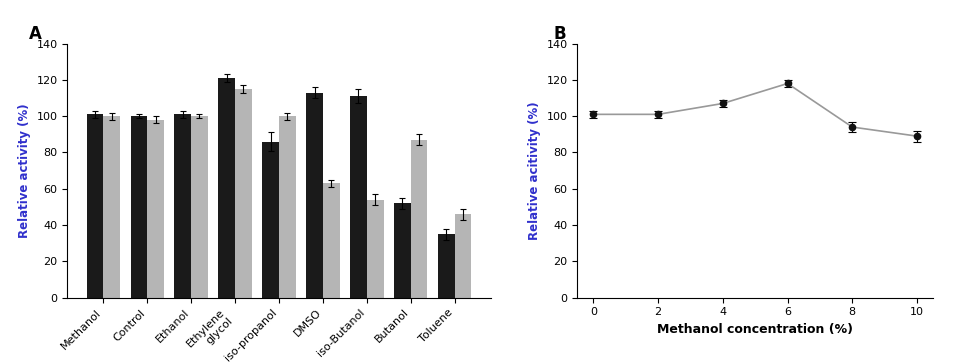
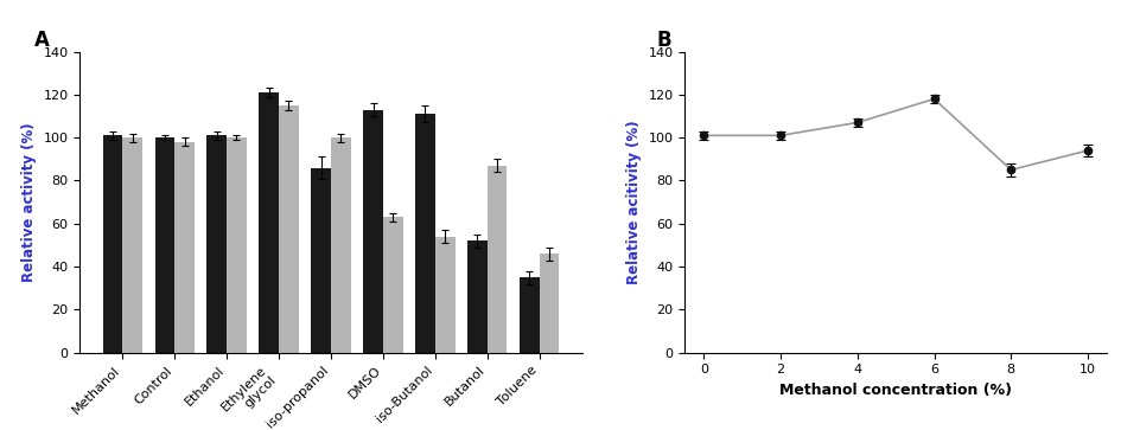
8: 94 -> 85
10: 89 -> 94
